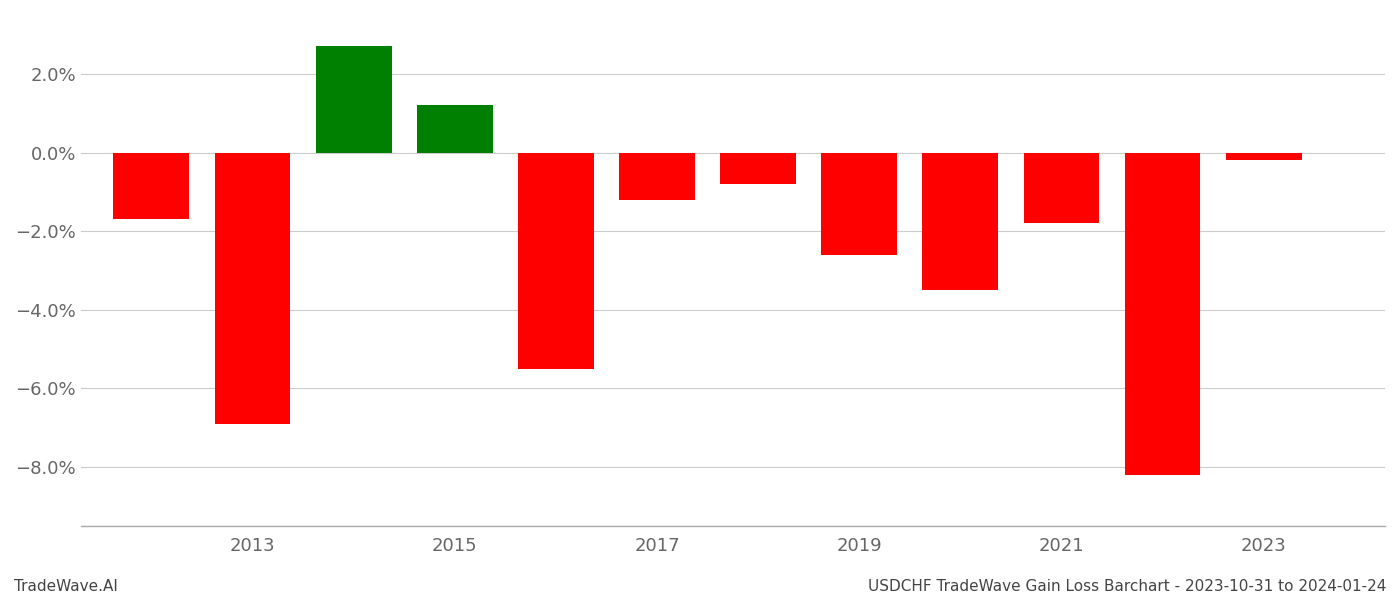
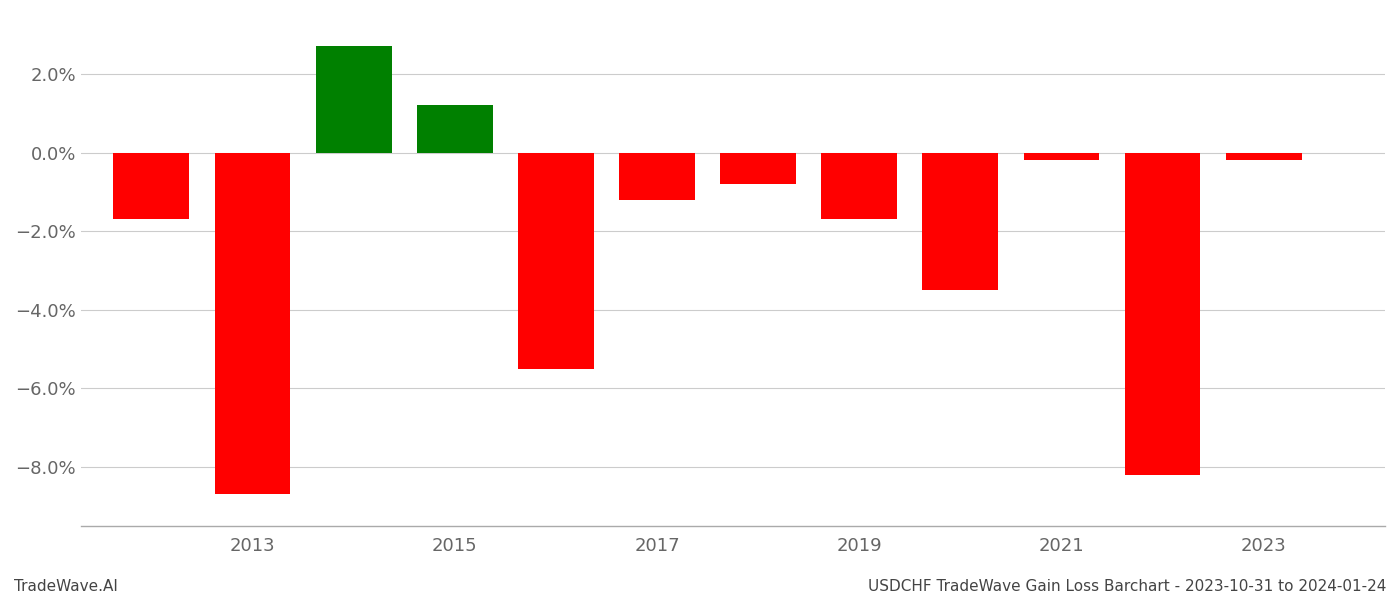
2013: -6.9% -> -8.7%
2019: -2.6% -> -1.7%
2021: -1.8% -> -0.2%
